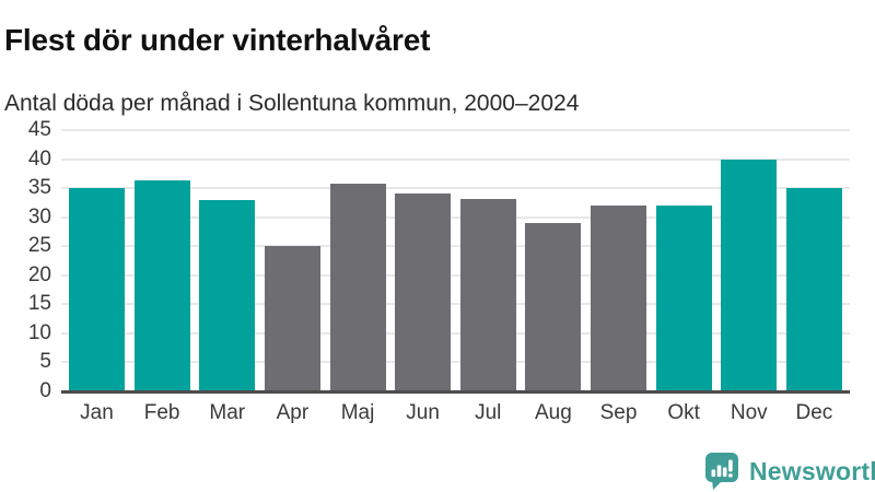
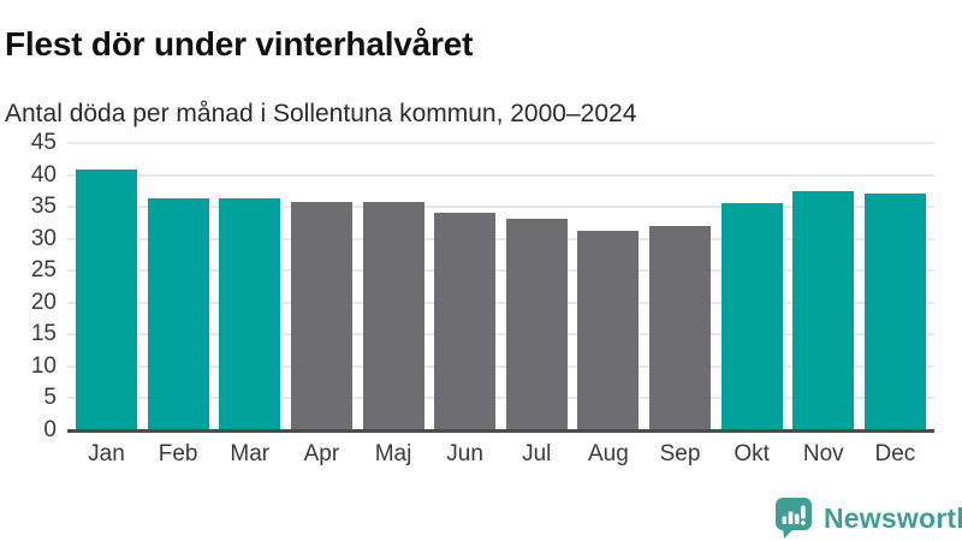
Jan: 35 -> 41
Mar: 33 -> 36
Apr: 25 -> 36
Aug: 29 -> 31
Okt: 32 -> 36
Nov: 40 -> 37
Dec: 35 -> 37
